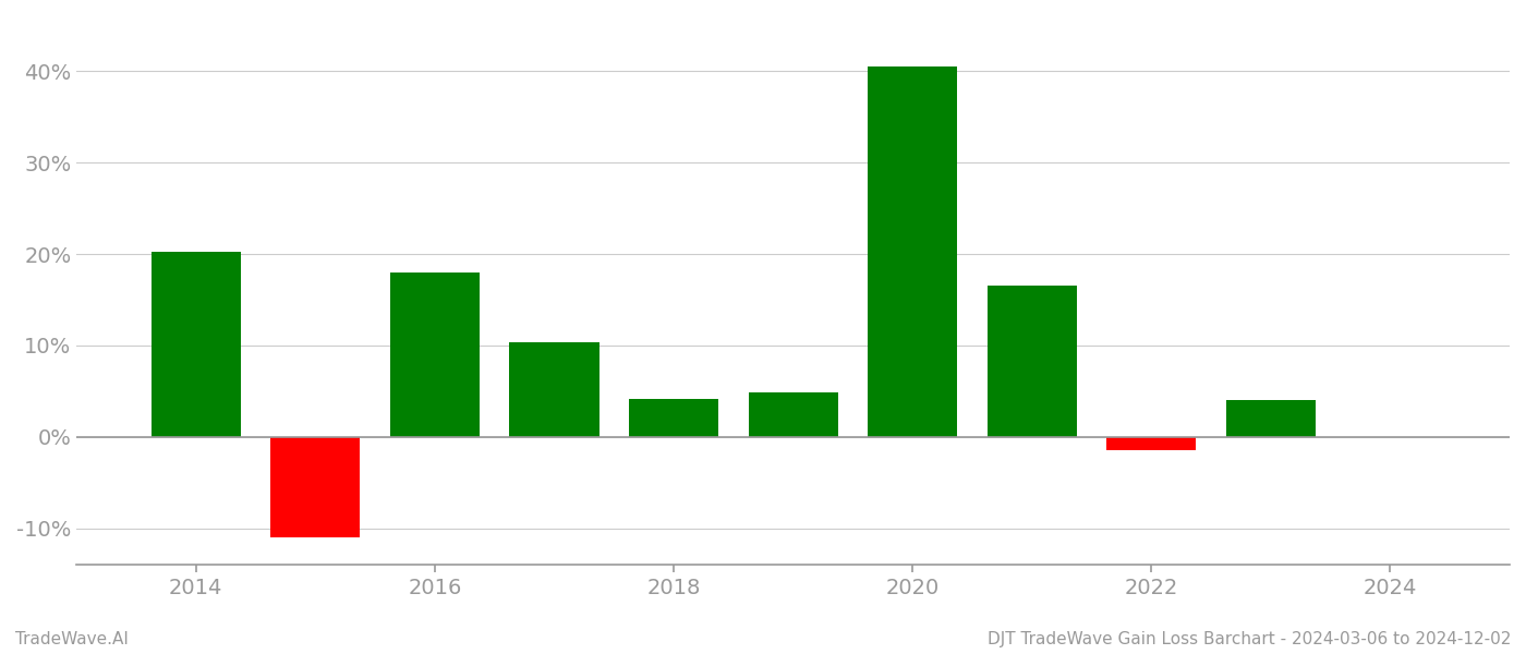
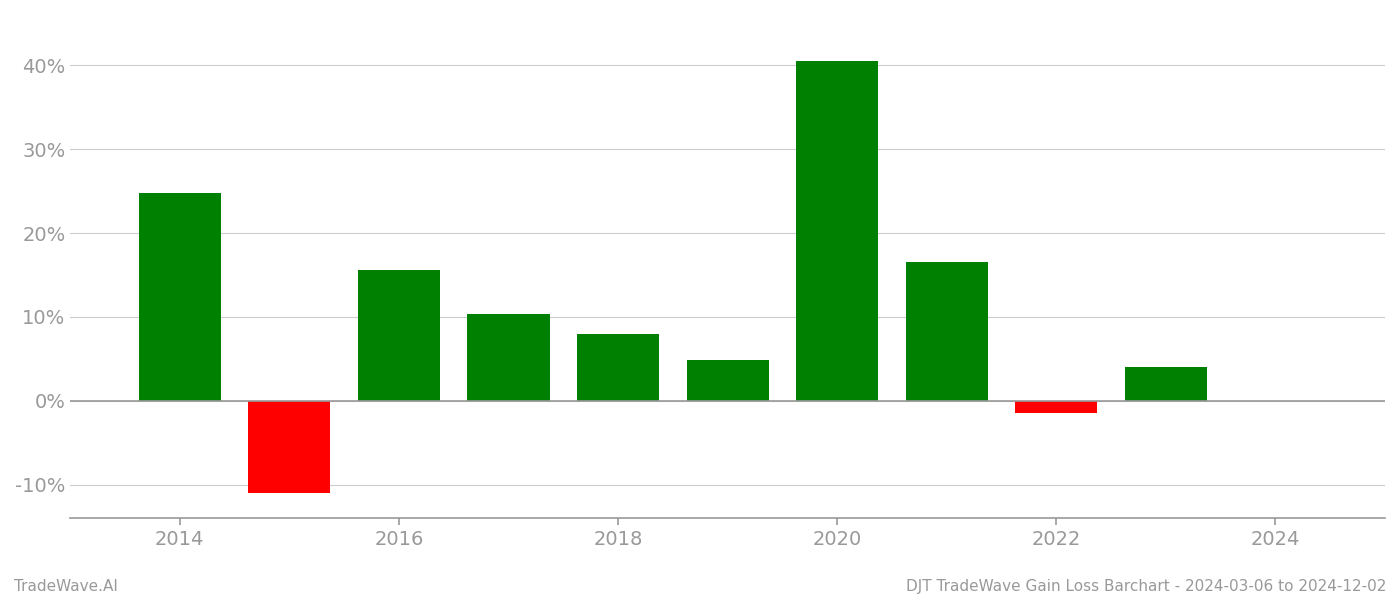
2014: 20.2% -> 24.8%
2016: 18.0% -> 15.6%
2018: 4.1% -> 8.0%
